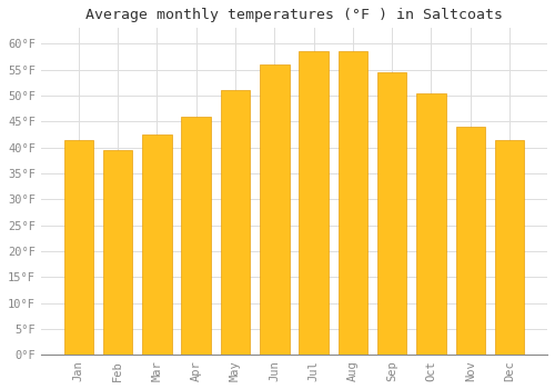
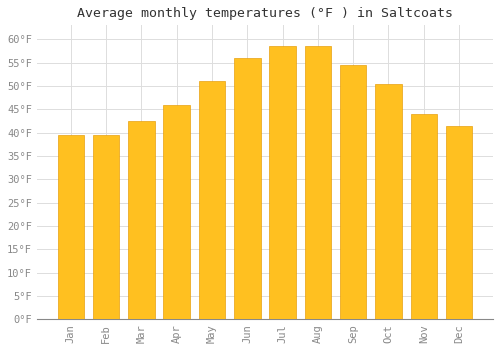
Jan: 41.5°F -> 39.5°F
